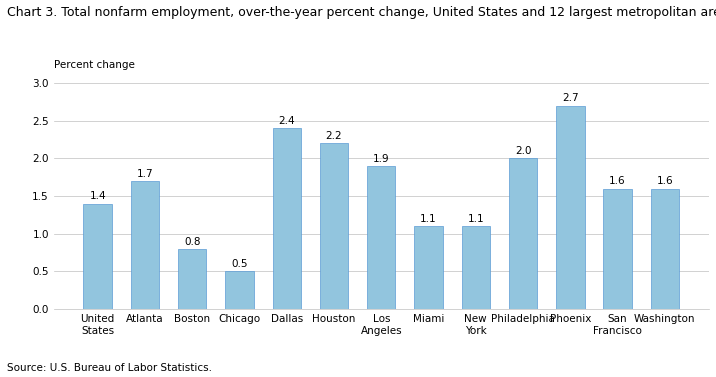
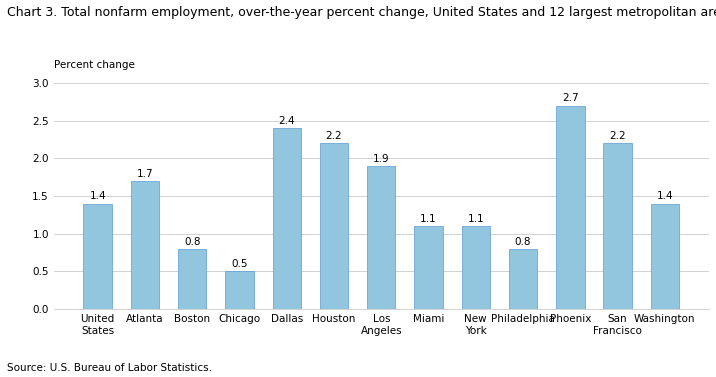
Philadelphia: 2.0 -> 0.8
San Francisco: 1.6 -> 2.2
Washington: 1.6 -> 1.4
